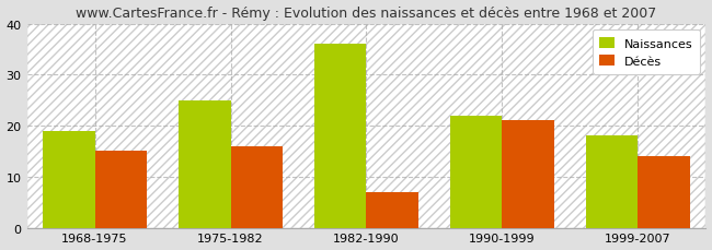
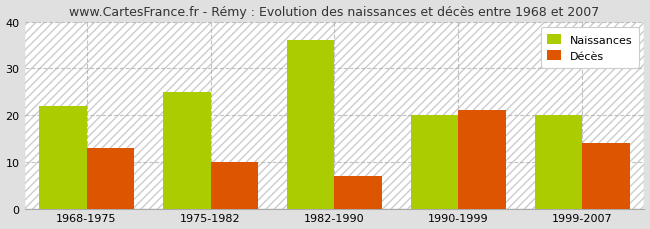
Naissances/1968-1975: 19 -> 22
Décès/1968-1975: 15 -> 13
Décès/1975-1982: 16 -> 10
Naissances/1990-1999: 22 -> 20
Naissances/1999-2007: 18 -> 20
